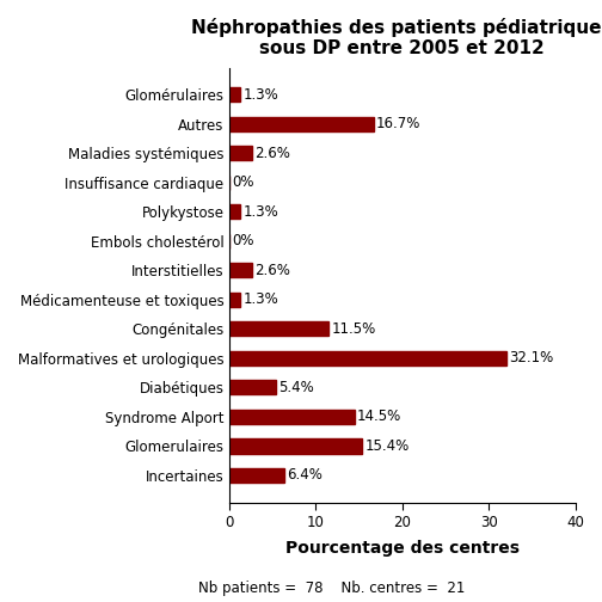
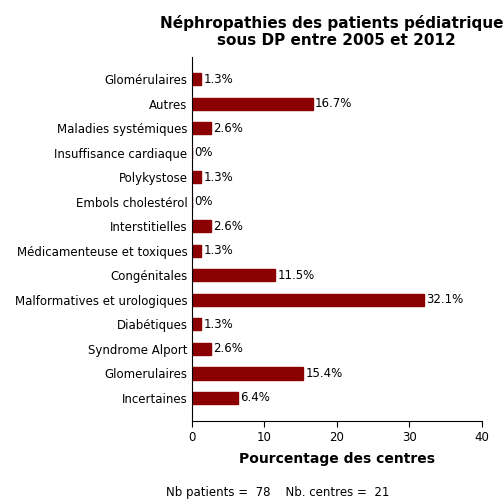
Diabétiques: 5.4% -> 1.3%
Syndrome Alport: 14.5% -> 2.6%
